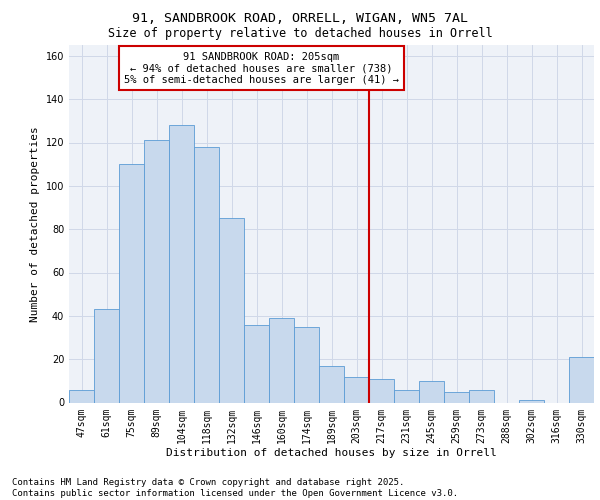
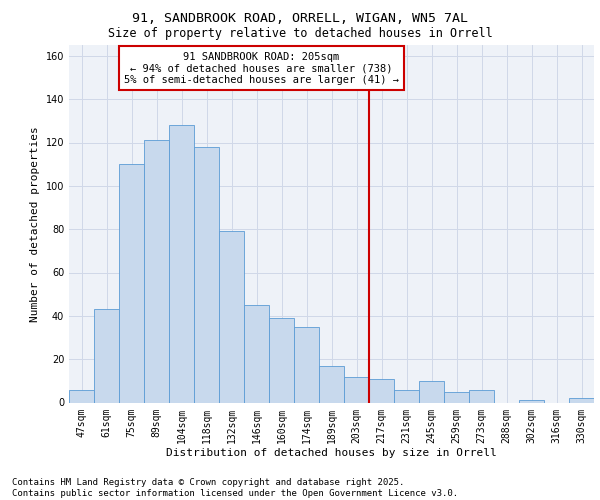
132sqm: 85 -> 79
146sqm: 36 -> 45
330sqm: 21 -> 2
